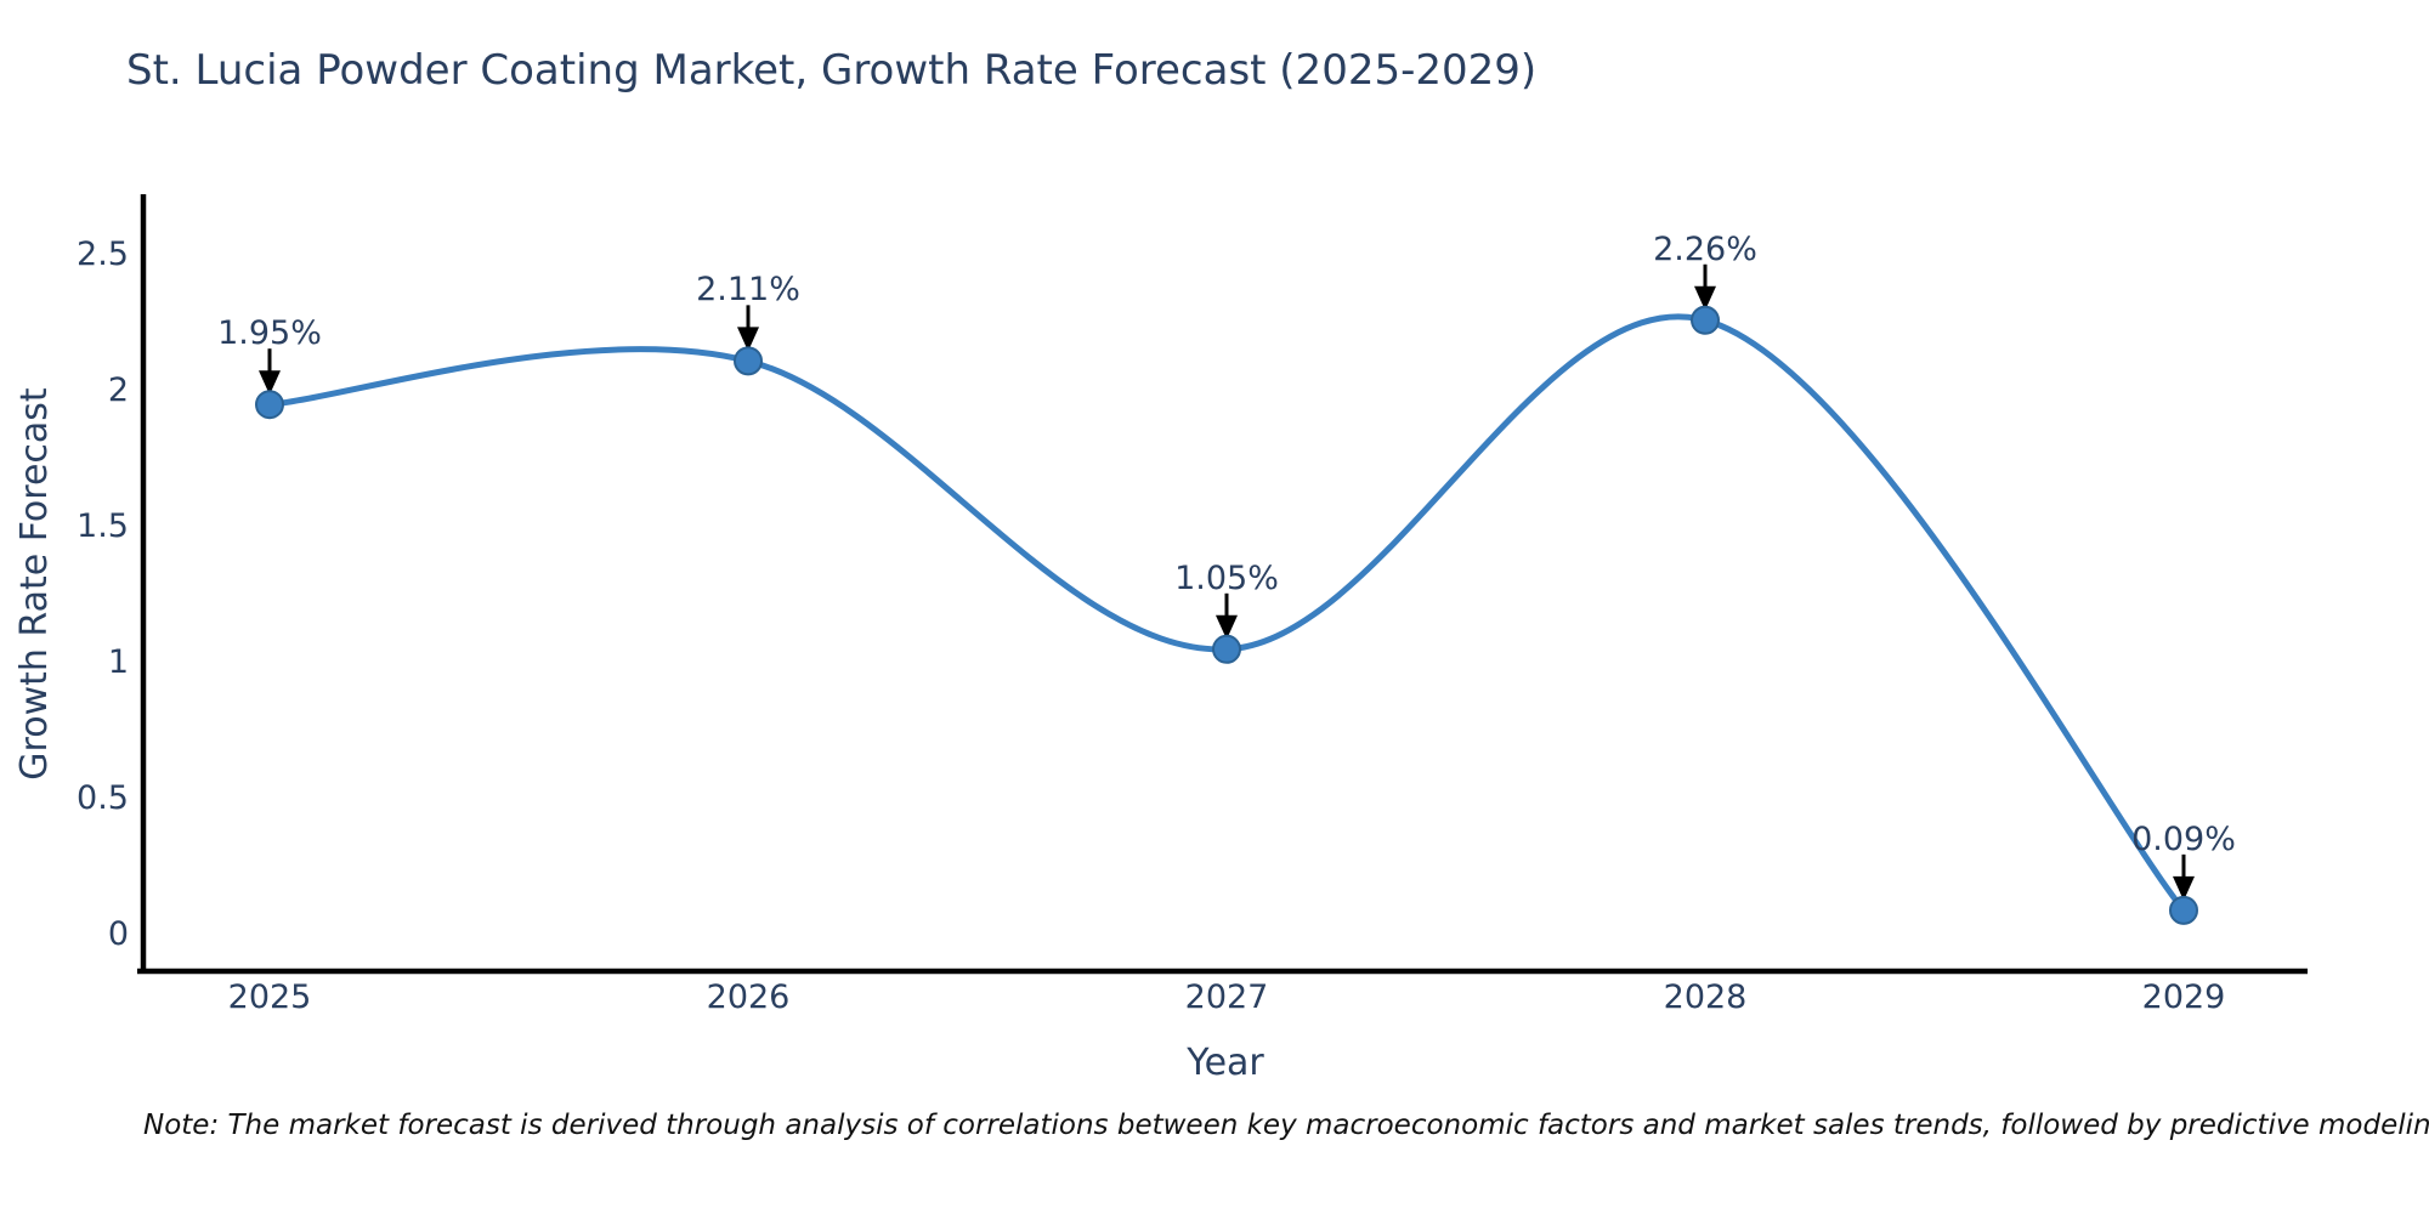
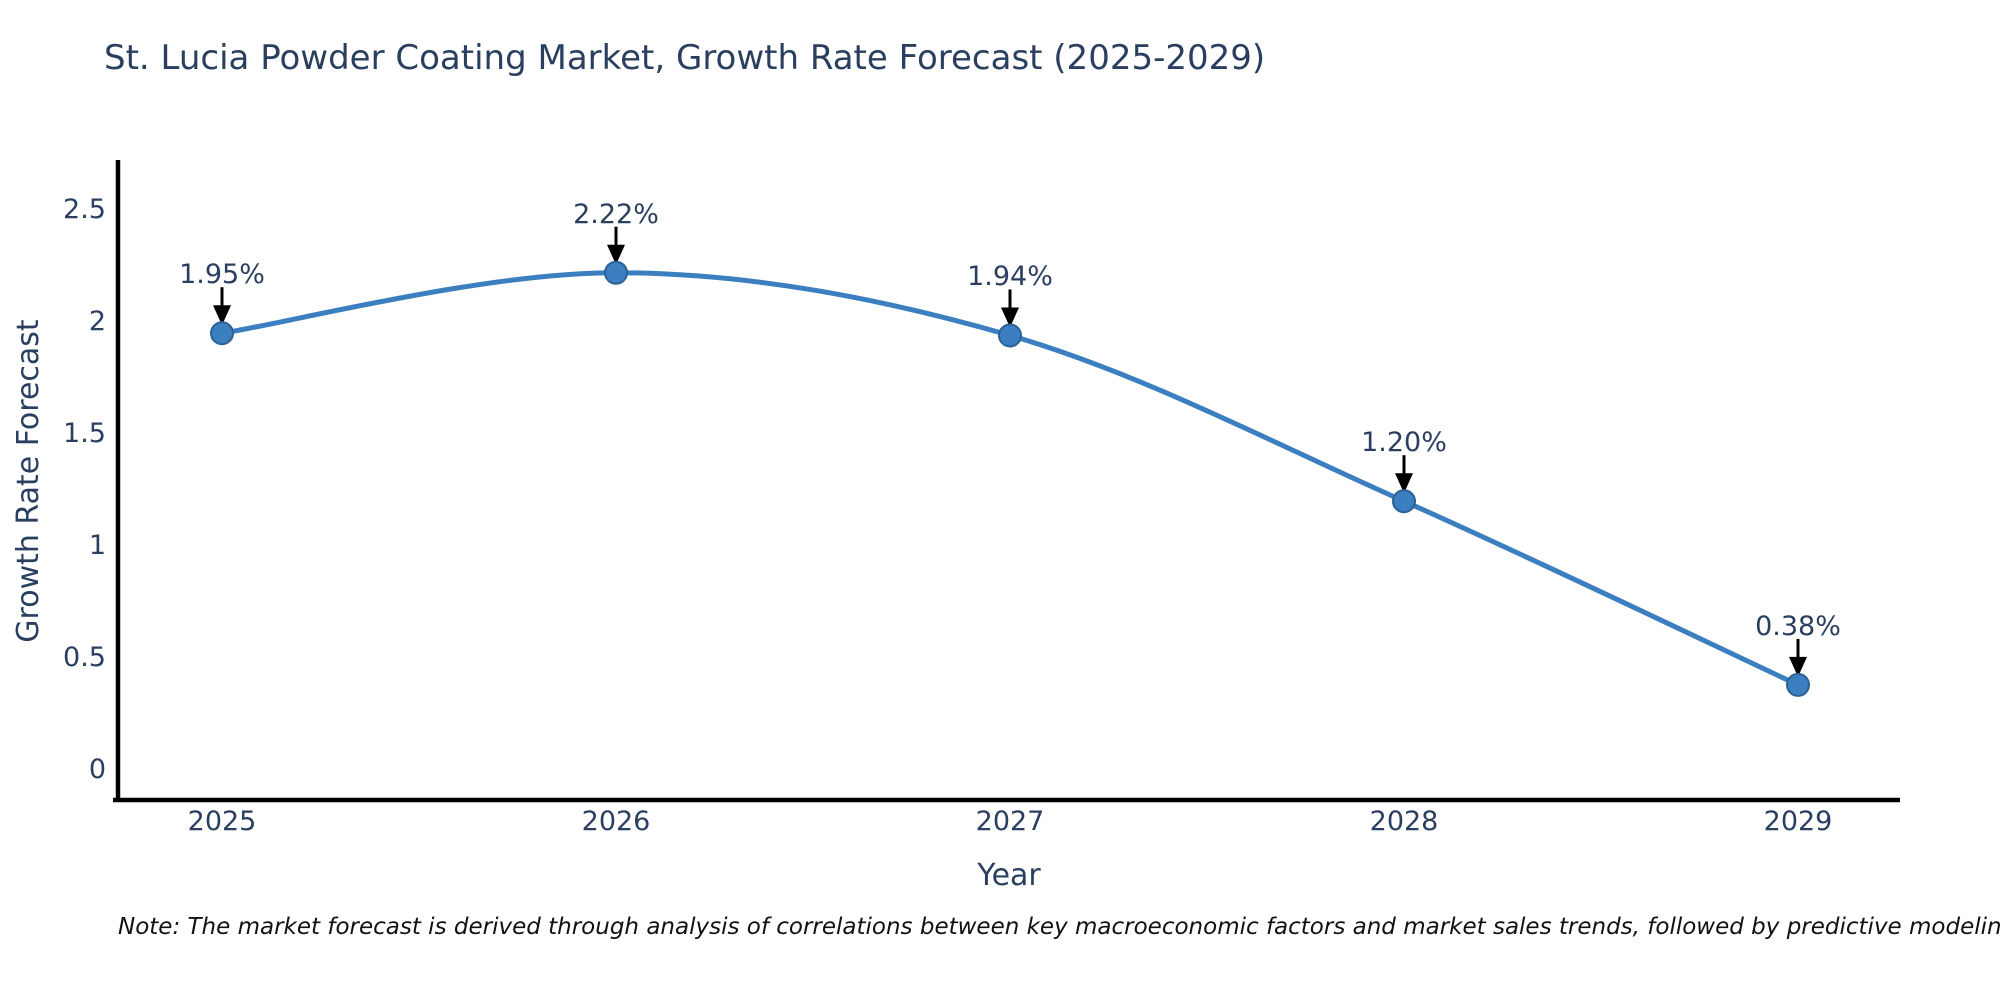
2026: 2.11% -> 2.22%
2027: 1.05% -> 1.94%
2028: 2.26% -> 1.20%
2029: 0.09% -> 0.38%
